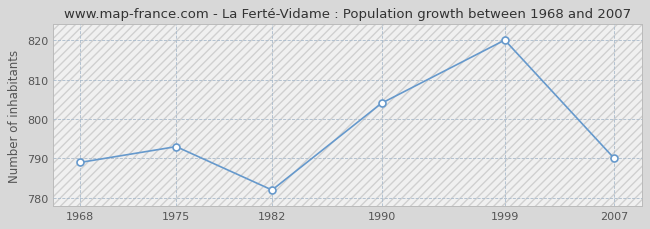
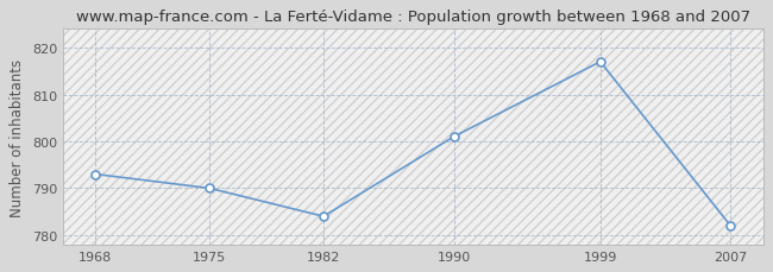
1968: 789 -> 793
1975: 793 -> 790
1982: 782 -> 784
1990: 804 -> 801
1999: 820 -> 817
2007: 790 -> 782
